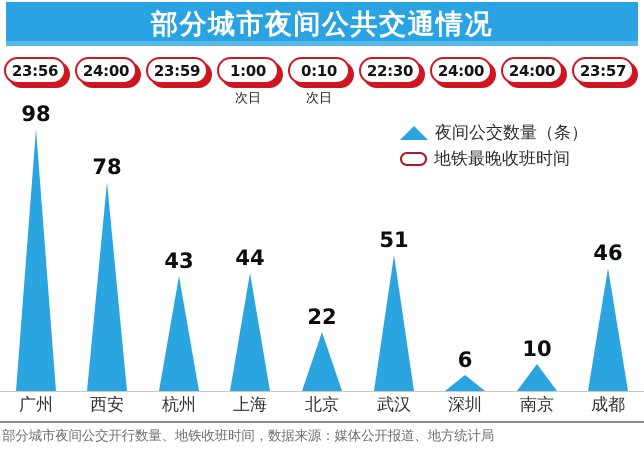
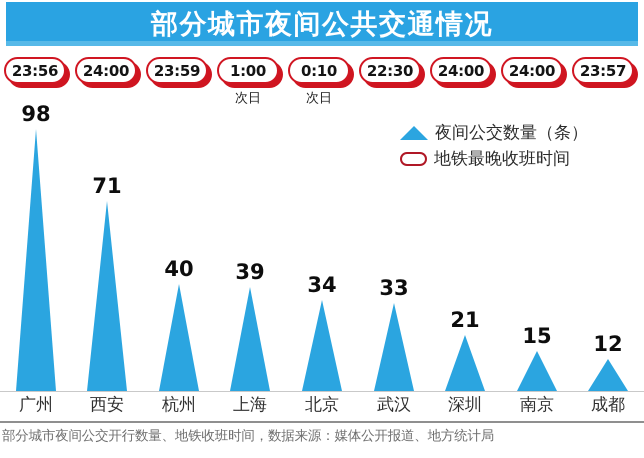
西安: 78 -> 71
杭州: 43 -> 40
上海: 44 -> 39
北京: 22 -> 34
武汉: 51 -> 33
深圳: 6 -> 21
南京: 10 -> 15
成都: 46 -> 12
